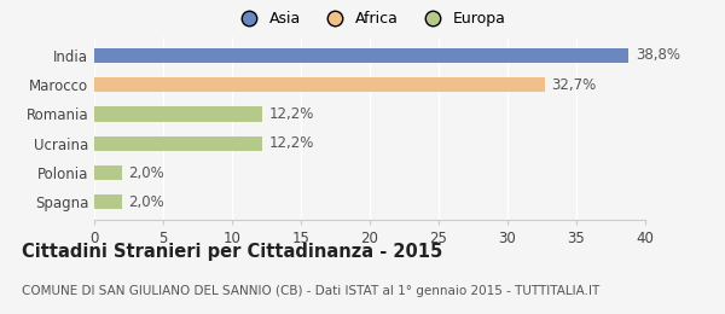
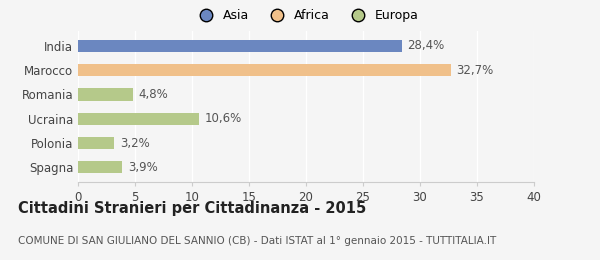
India: 38,8% -> 28,4%
Romania: 12,2% -> 4,8%
Ucraina: 12,2% -> 10,6%
Polonia: 2,0% -> 3,2%
Spagna: 2,0% -> 3,9%
